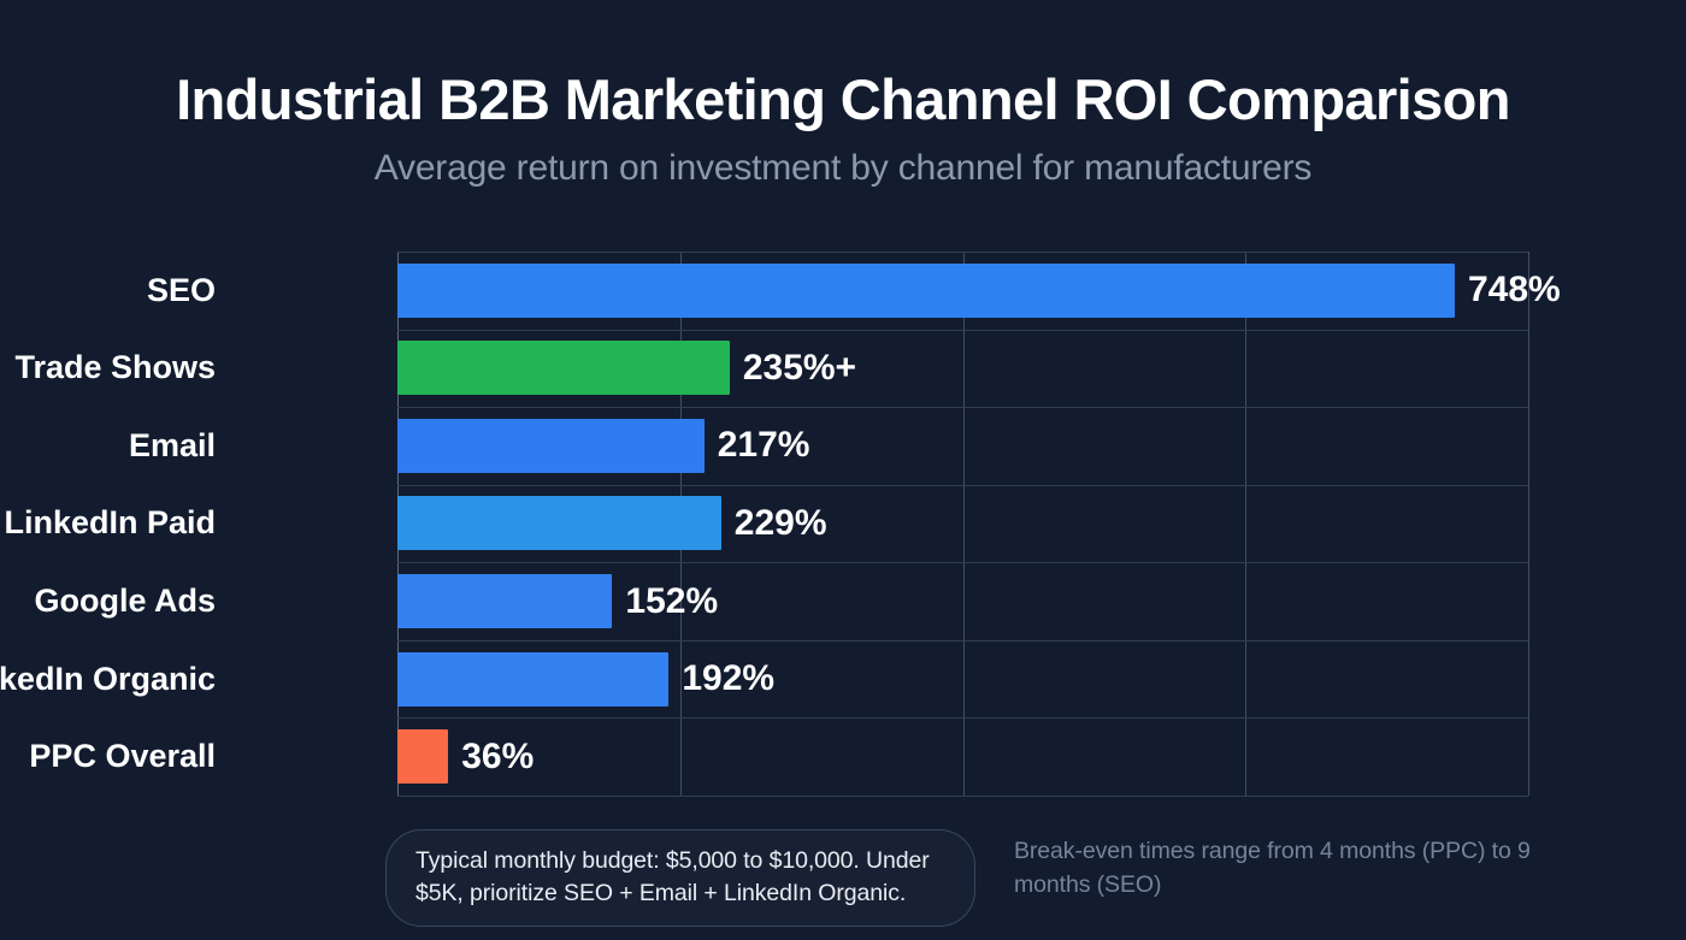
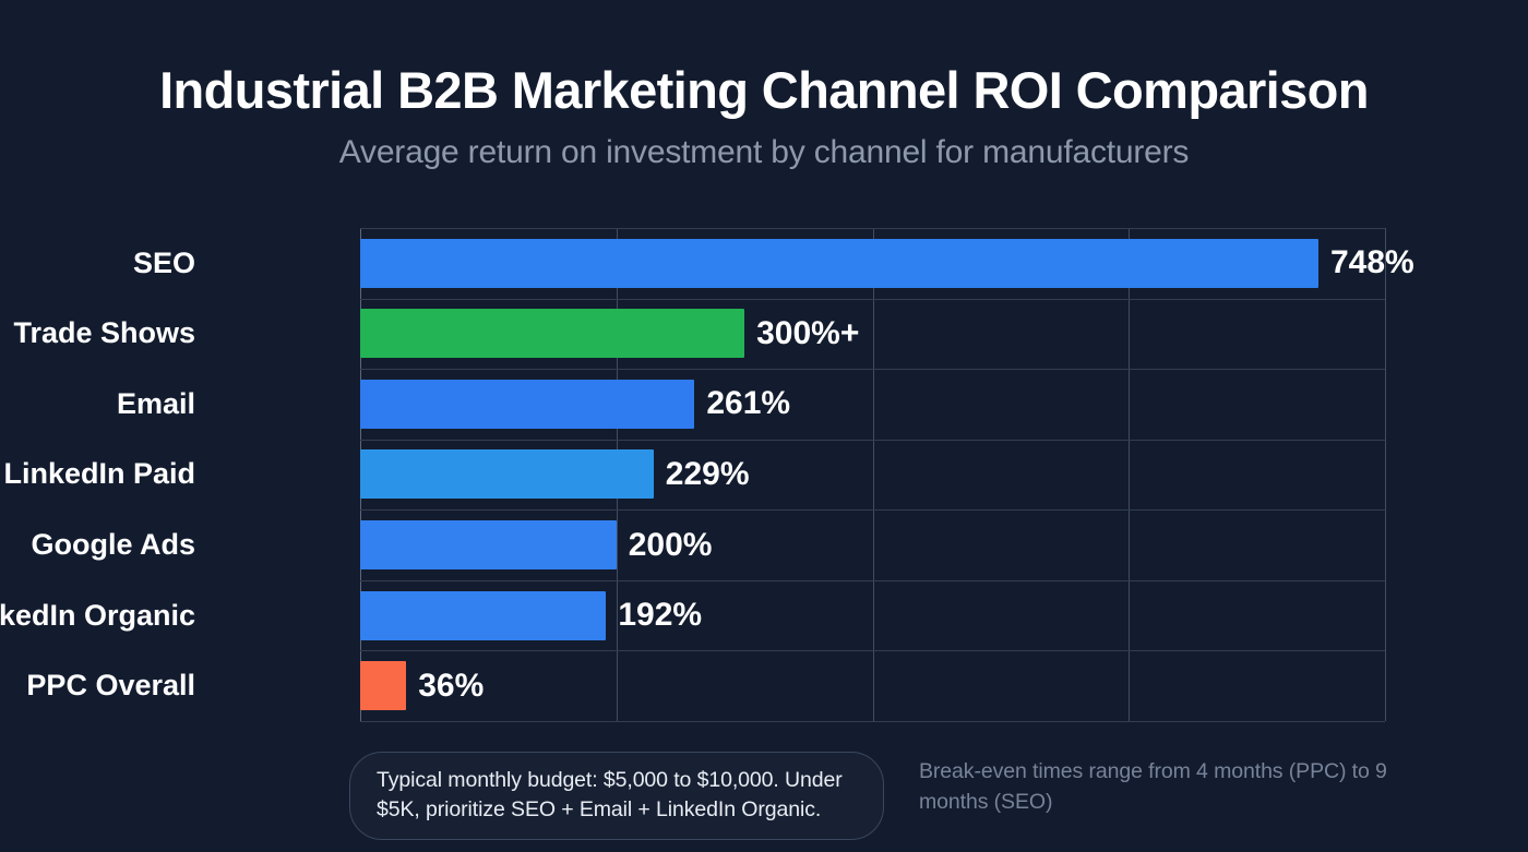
Trade Shows: 235 -> 300
Email: 217% -> 261%
Google Ads: 152% -> 200%
